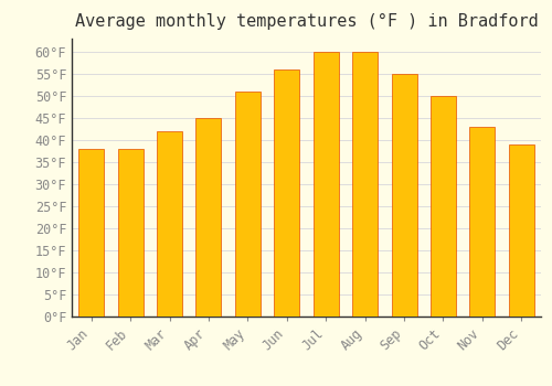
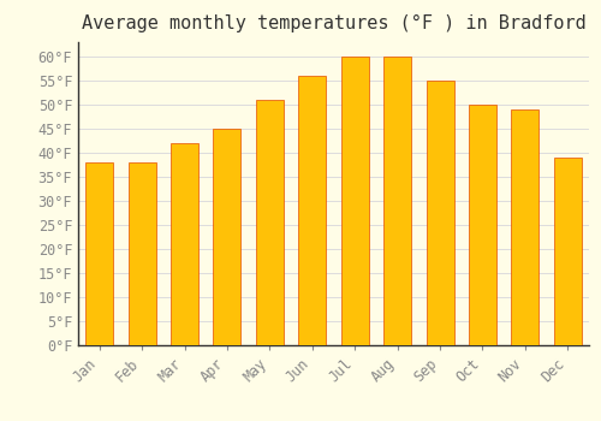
Nov: 43°F -> 49°F
